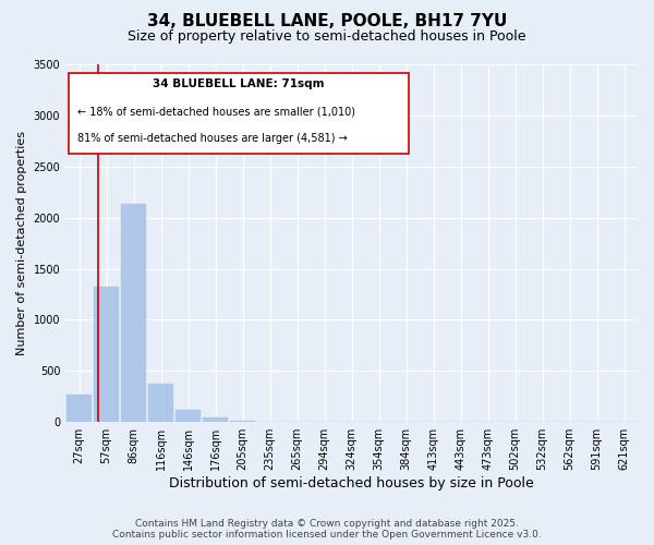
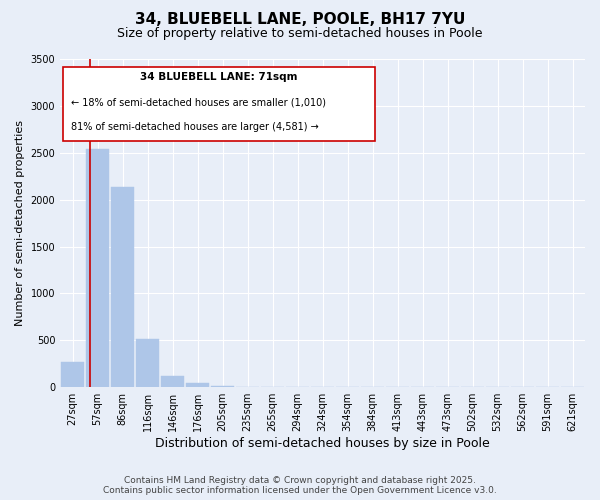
57sqm: 1320 -> 2540
116sqm: 380 -> 510
